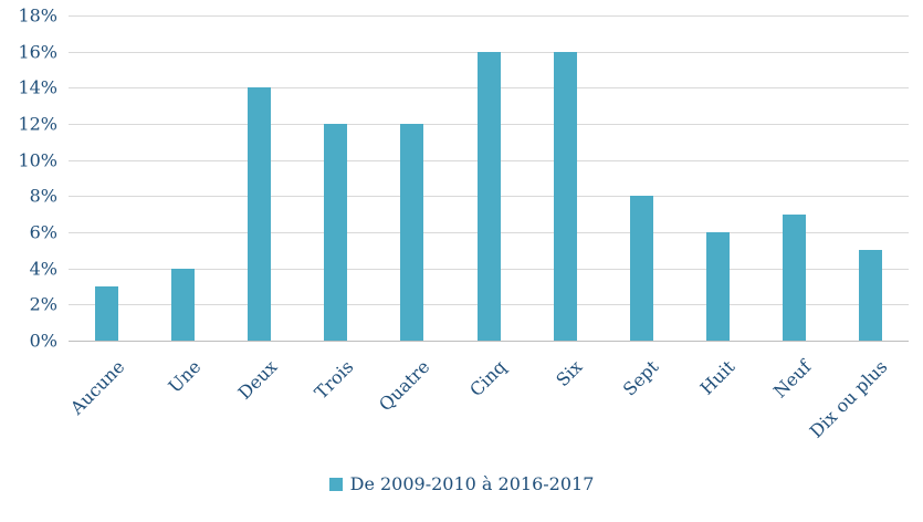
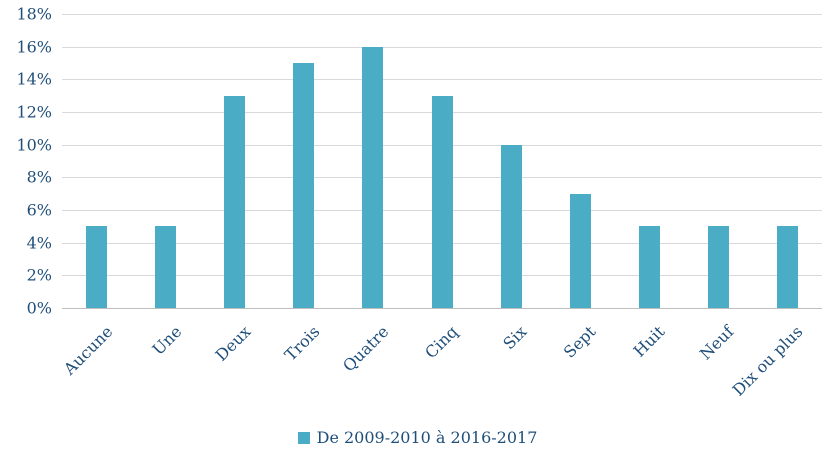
Aucune: 3% -> 5%
Une: 4% -> 5%
Deux: 14% -> 13%
Trois: 12% -> 15%
Quatre: 12% -> 16%
Cinq: 16% -> 13%
Six: 16% -> 10%
Sept: 8% -> 7%
Huit: 6% -> 5%
Neuf: 7% -> 5%
